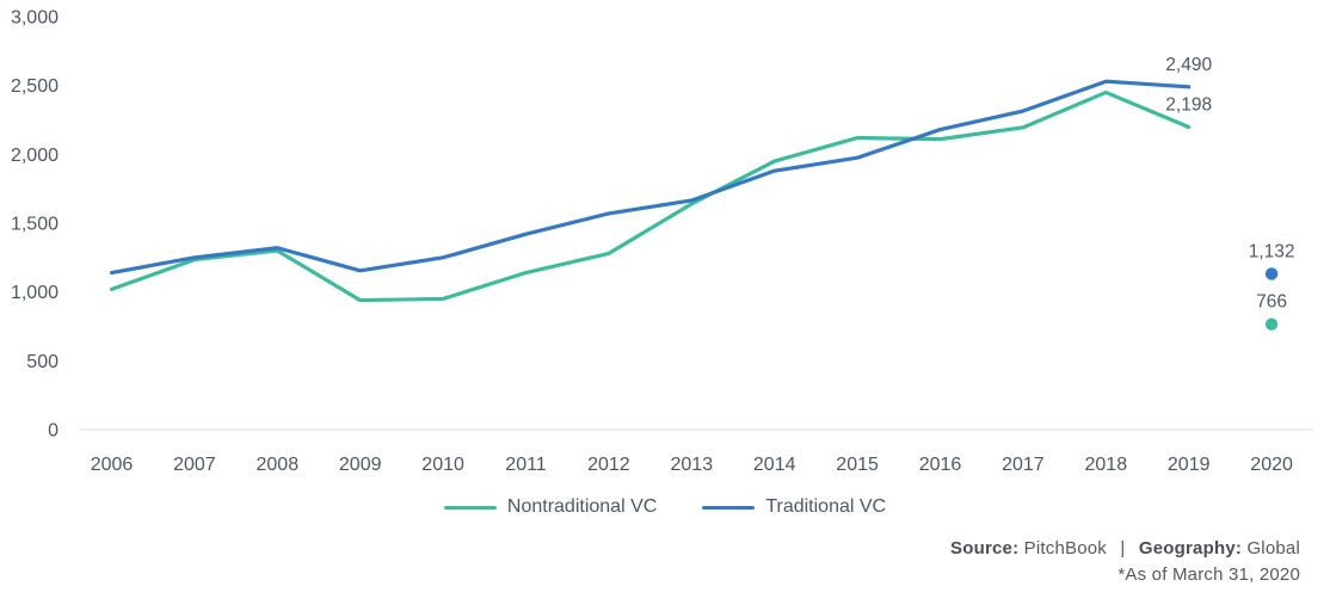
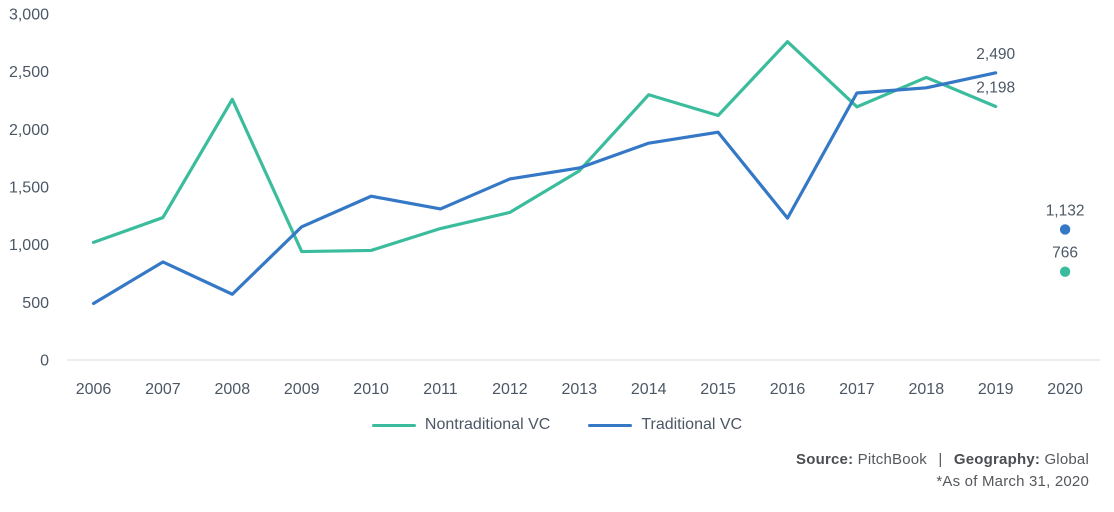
Traditional VC/2006: 1140 -> 490
Traditional VC/2007: 1250 -> 850
Nontraditional VC/2008: 1300 -> 2260
Traditional VC/2008: 1320 -> 570
Traditional VC/2010: 1250 -> 1420
Traditional VC/2011: 1420 -> 1310
Nontraditional VC/2014: 1950 -> 2300
Nontraditional VC/2016: 2110 -> 2760
Traditional VC/2016: 2180 -> 1230
Traditional VC/2018: 2530 -> 2360
